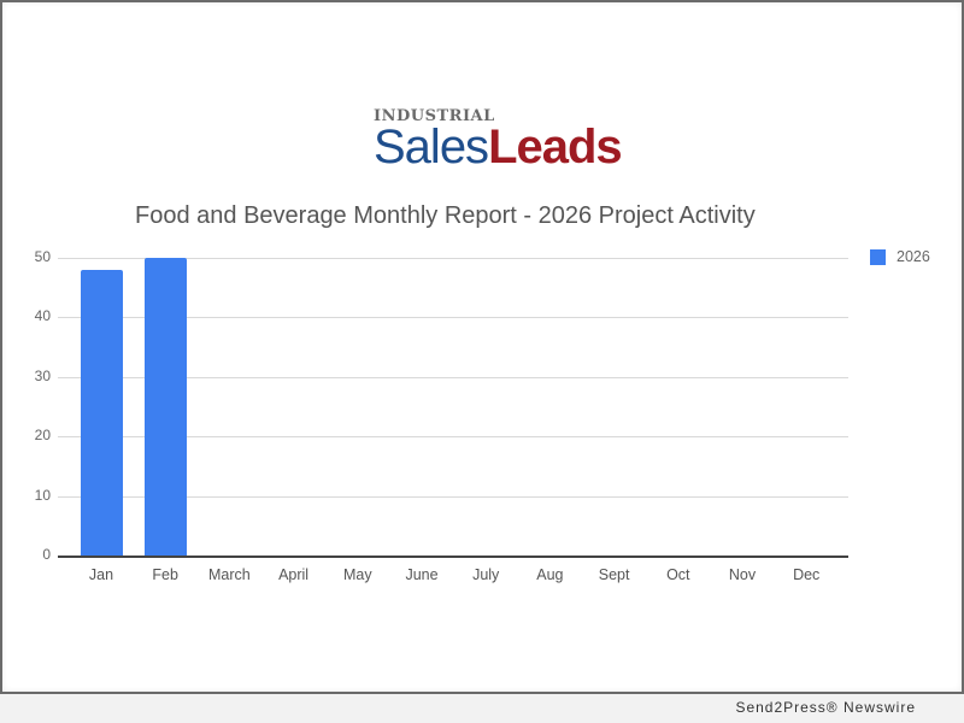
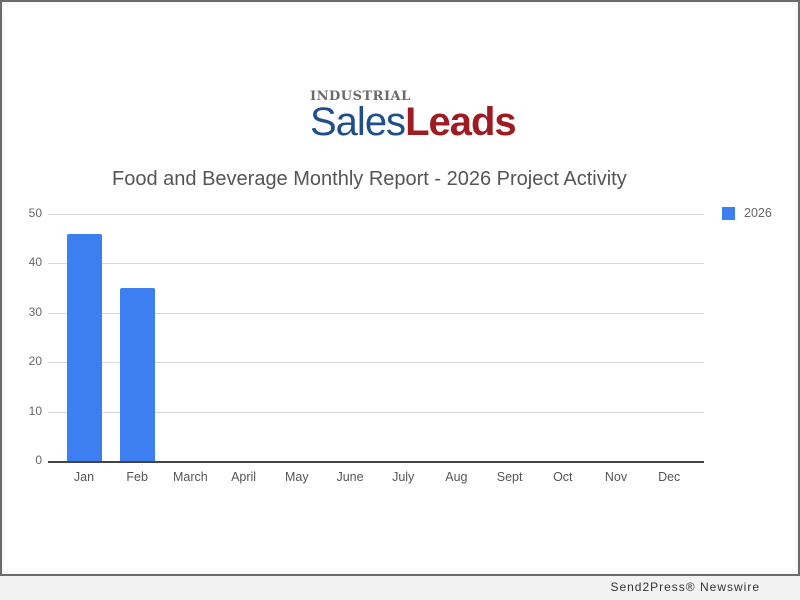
Jan: 48 -> 46
Feb: 50 -> 35
